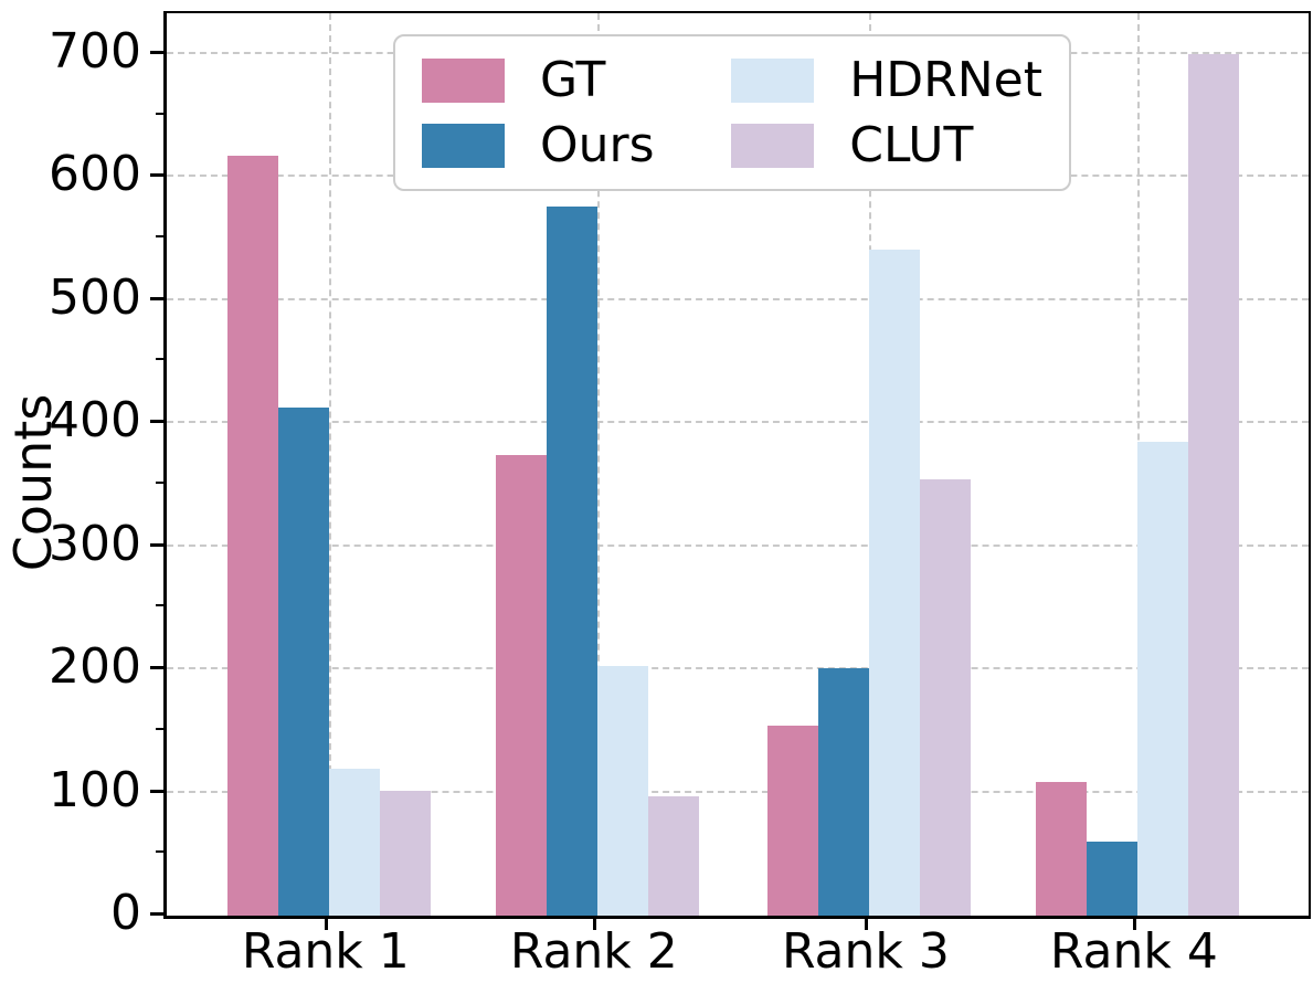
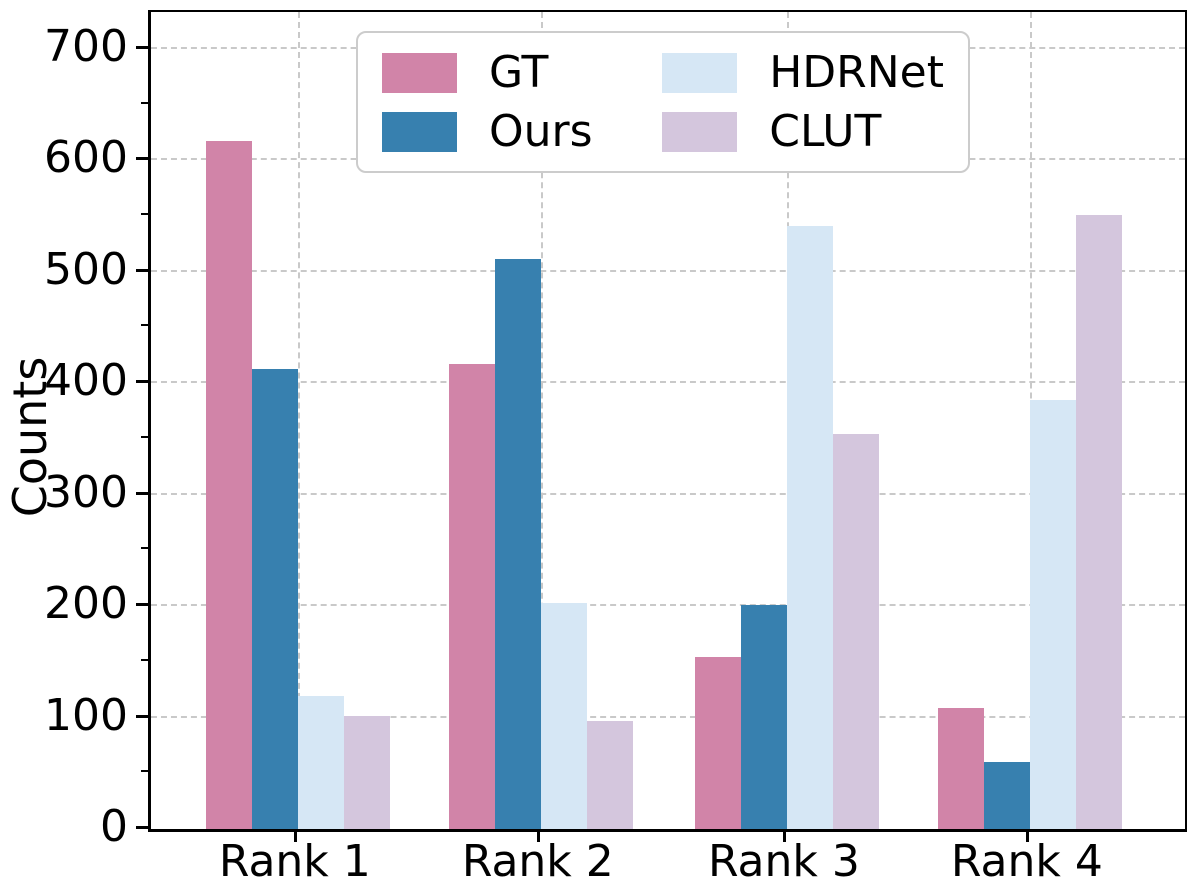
GT/Rank 2: 374 -> 417
Ours/Rank 2: 576 -> 511
CLUT/Rank 4: 700 -> 551
